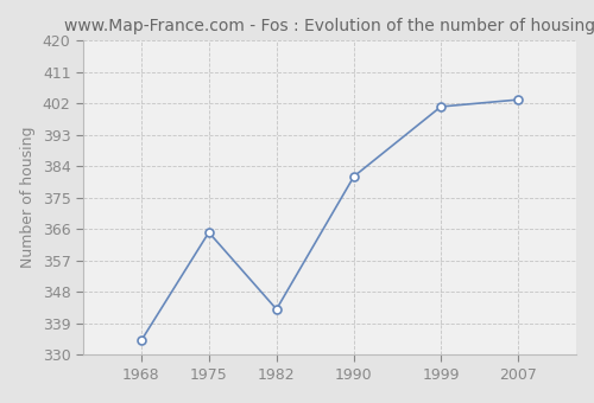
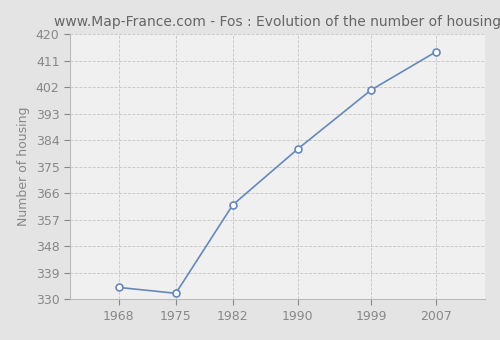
1975: 365 -> 332
1982: 343 -> 362
2007: 403 -> 414
